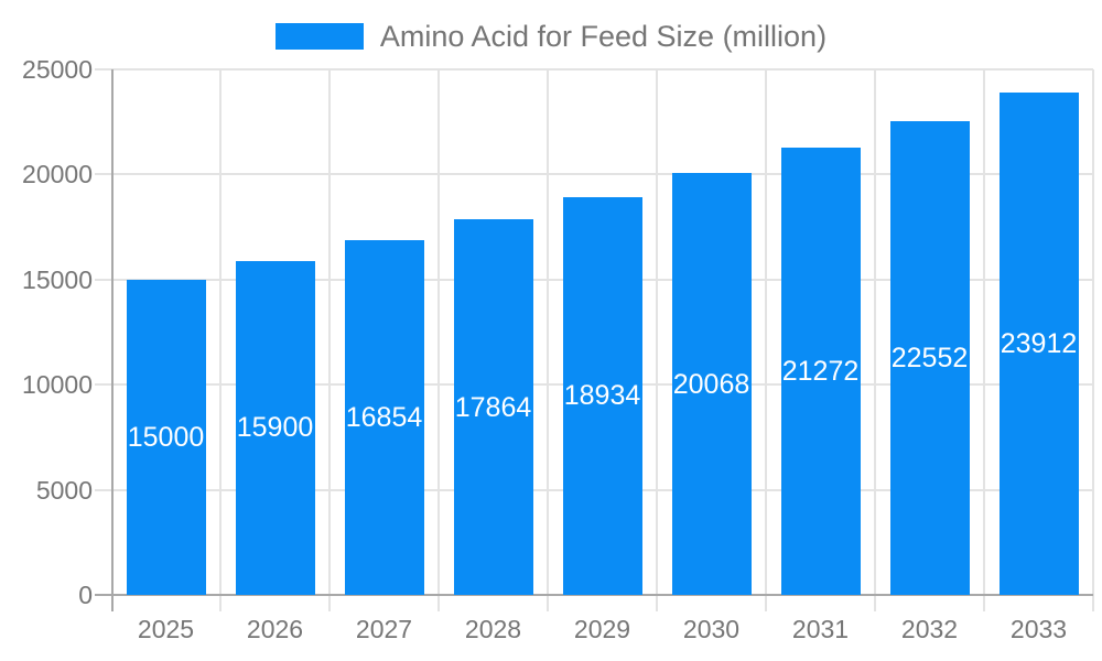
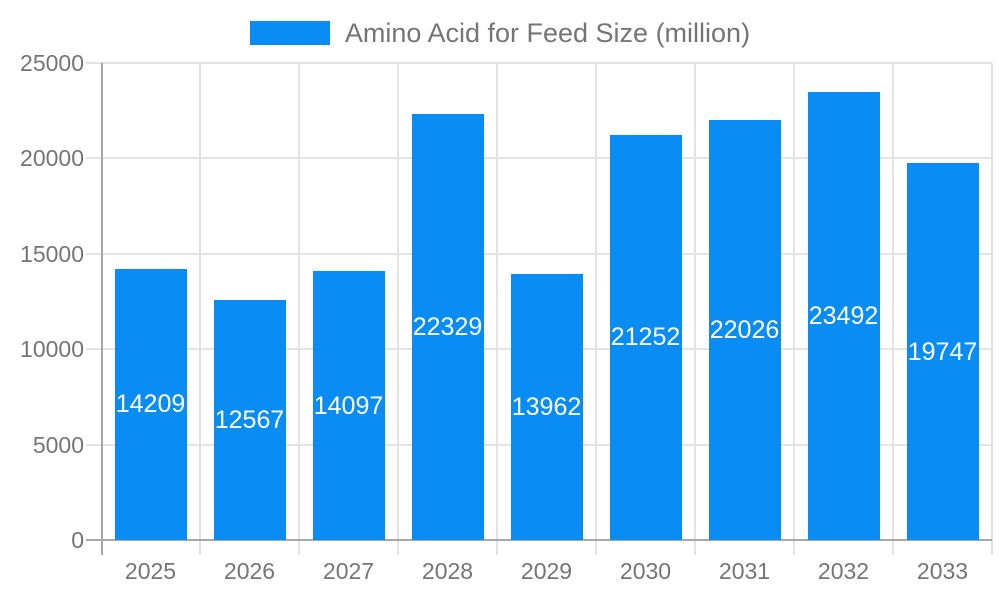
2025: 15000 -> 14209
2026: 15900 -> 12567
2027: 16854 -> 14097
2028: 17864 -> 22329
2029: 18934 -> 13962
2030: 20068 -> 21252
2031: 21272 -> 22026
2032: 22552 -> 23492
2033: 23912 -> 19747
